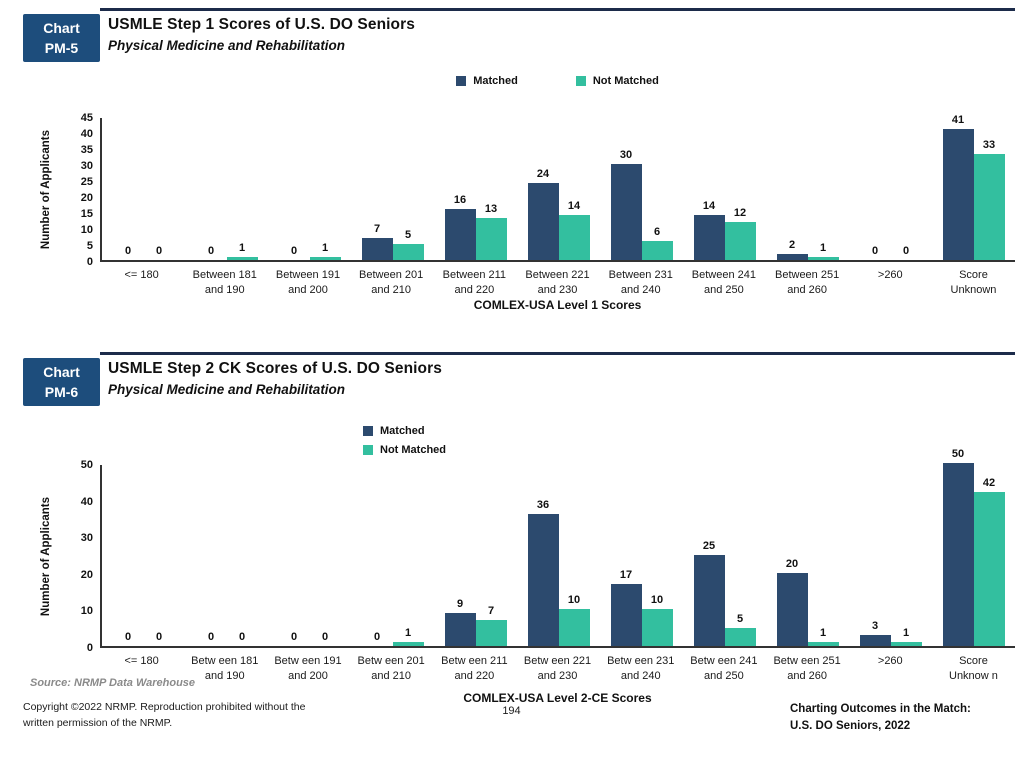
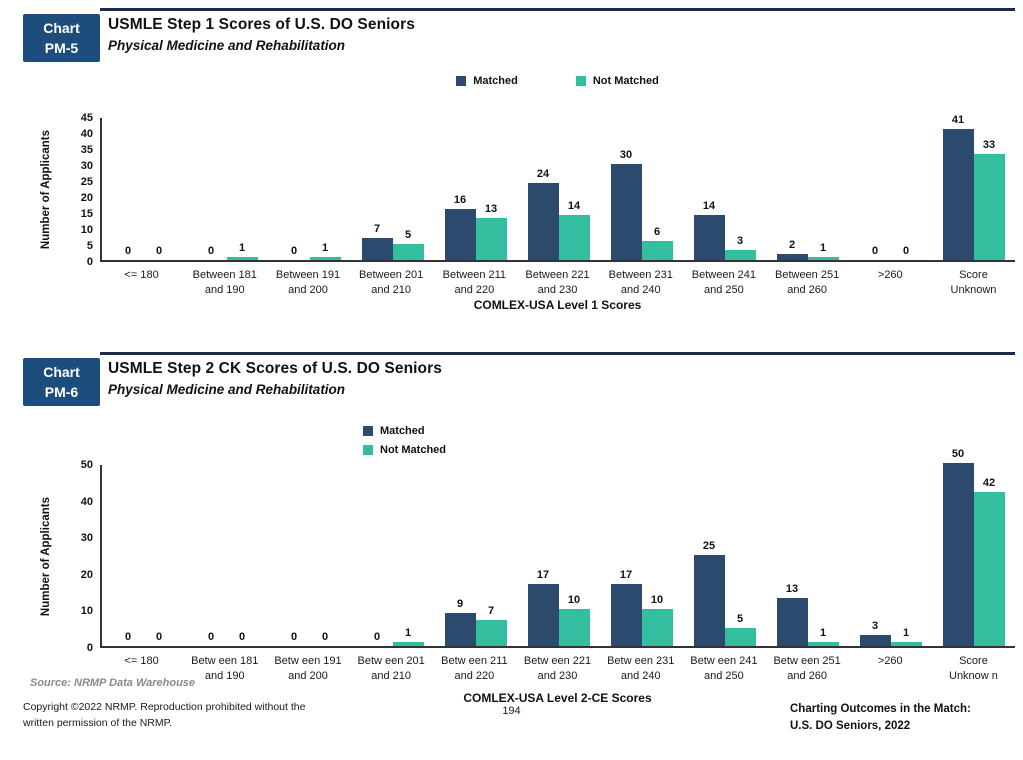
USMLE Step 1 Scores of U.S. DO Seniors/Not Matched/Between 241 and 250: 12 -> 3
USMLE Step 2 CK Scores of U.S. DO Seniors/Matched/Betw een 221 and 230: 36 -> 17
USMLE Step 2 CK Scores of U.S. DO Seniors/Matched/Betw een 251 and 260: 20 -> 13
